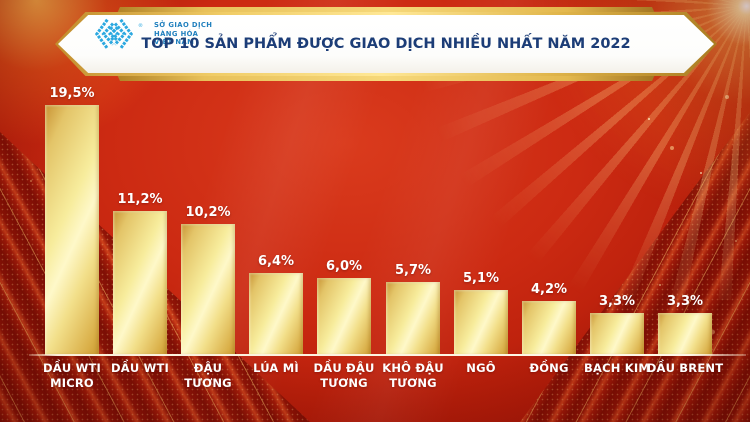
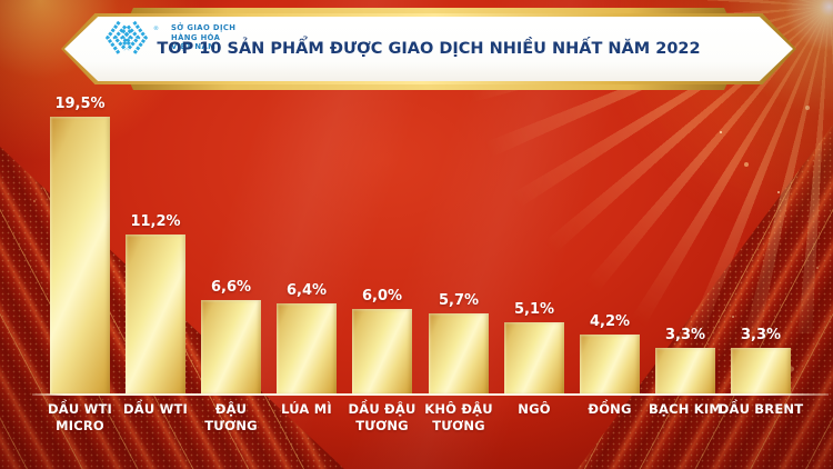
ĐẬU TƯƠNG: 10,2% -> 6,6%
